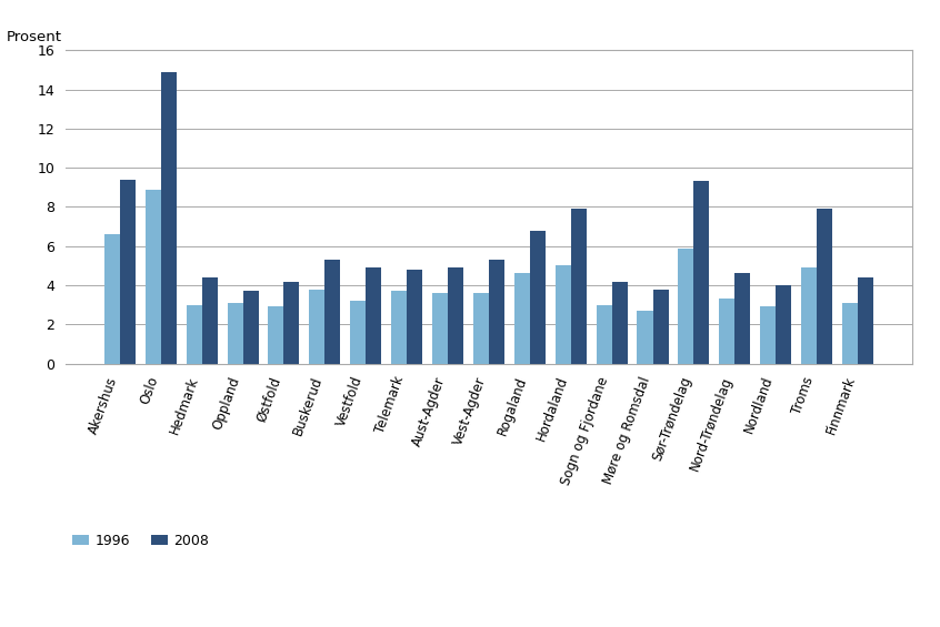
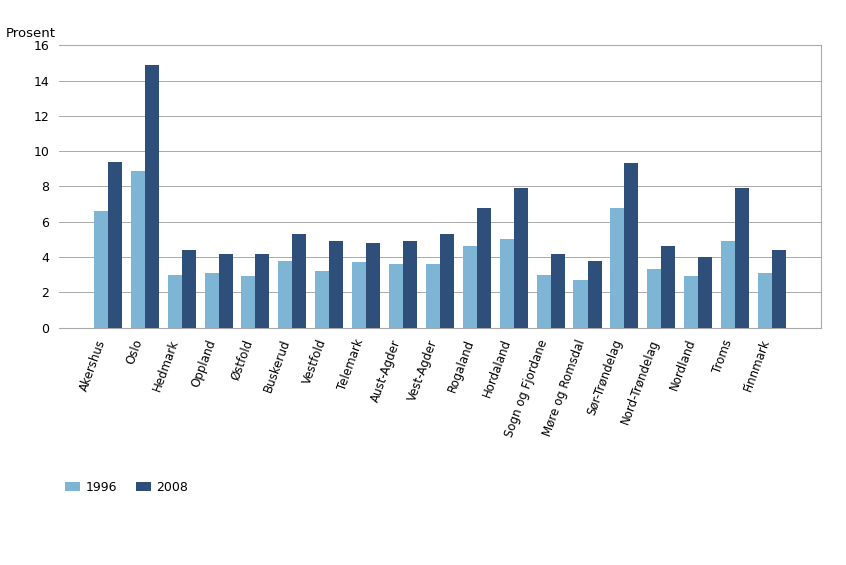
2008/Oppland: 3.7 -> 4.2
1996/Sør-Trøndelag: 5.9 -> 6.8
